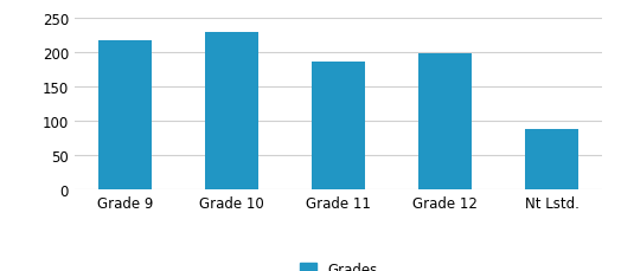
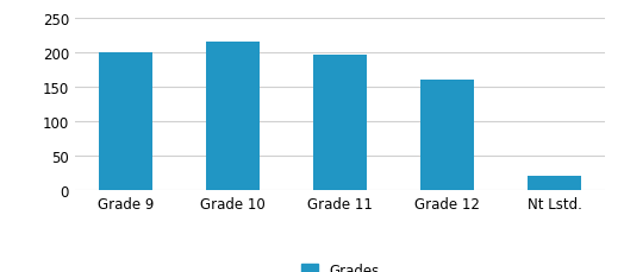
Grade 9: 218 -> 200
Grade 10: 230 -> 215
Grade 11: 186 -> 197
Grade 12: 198 -> 160
Nt Lstd.: 88 -> 20
